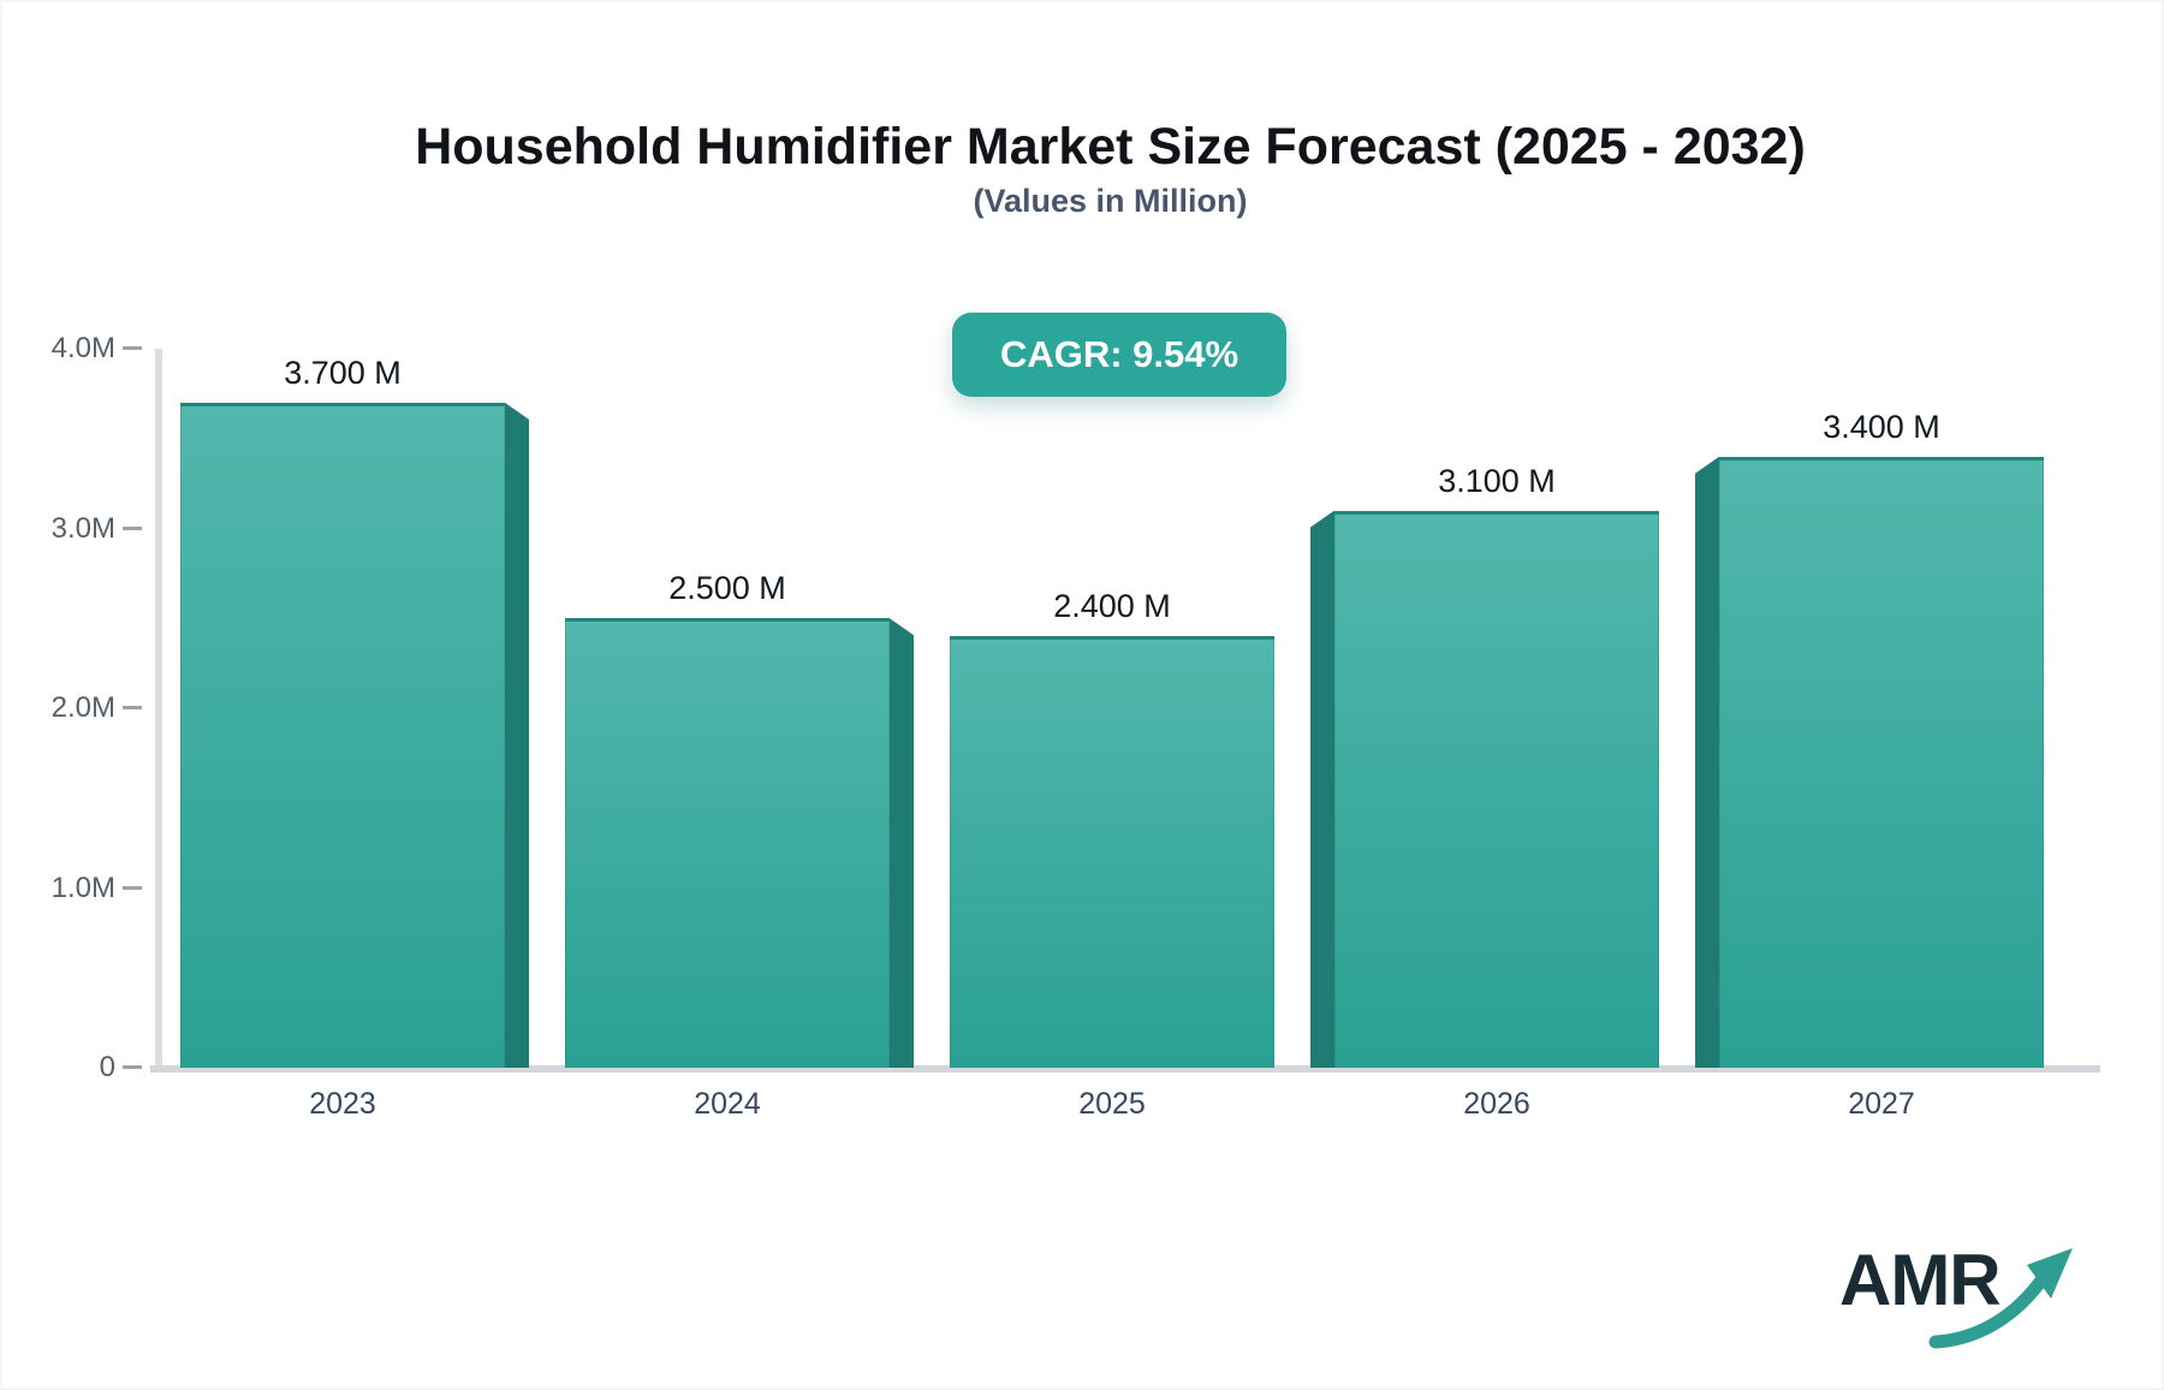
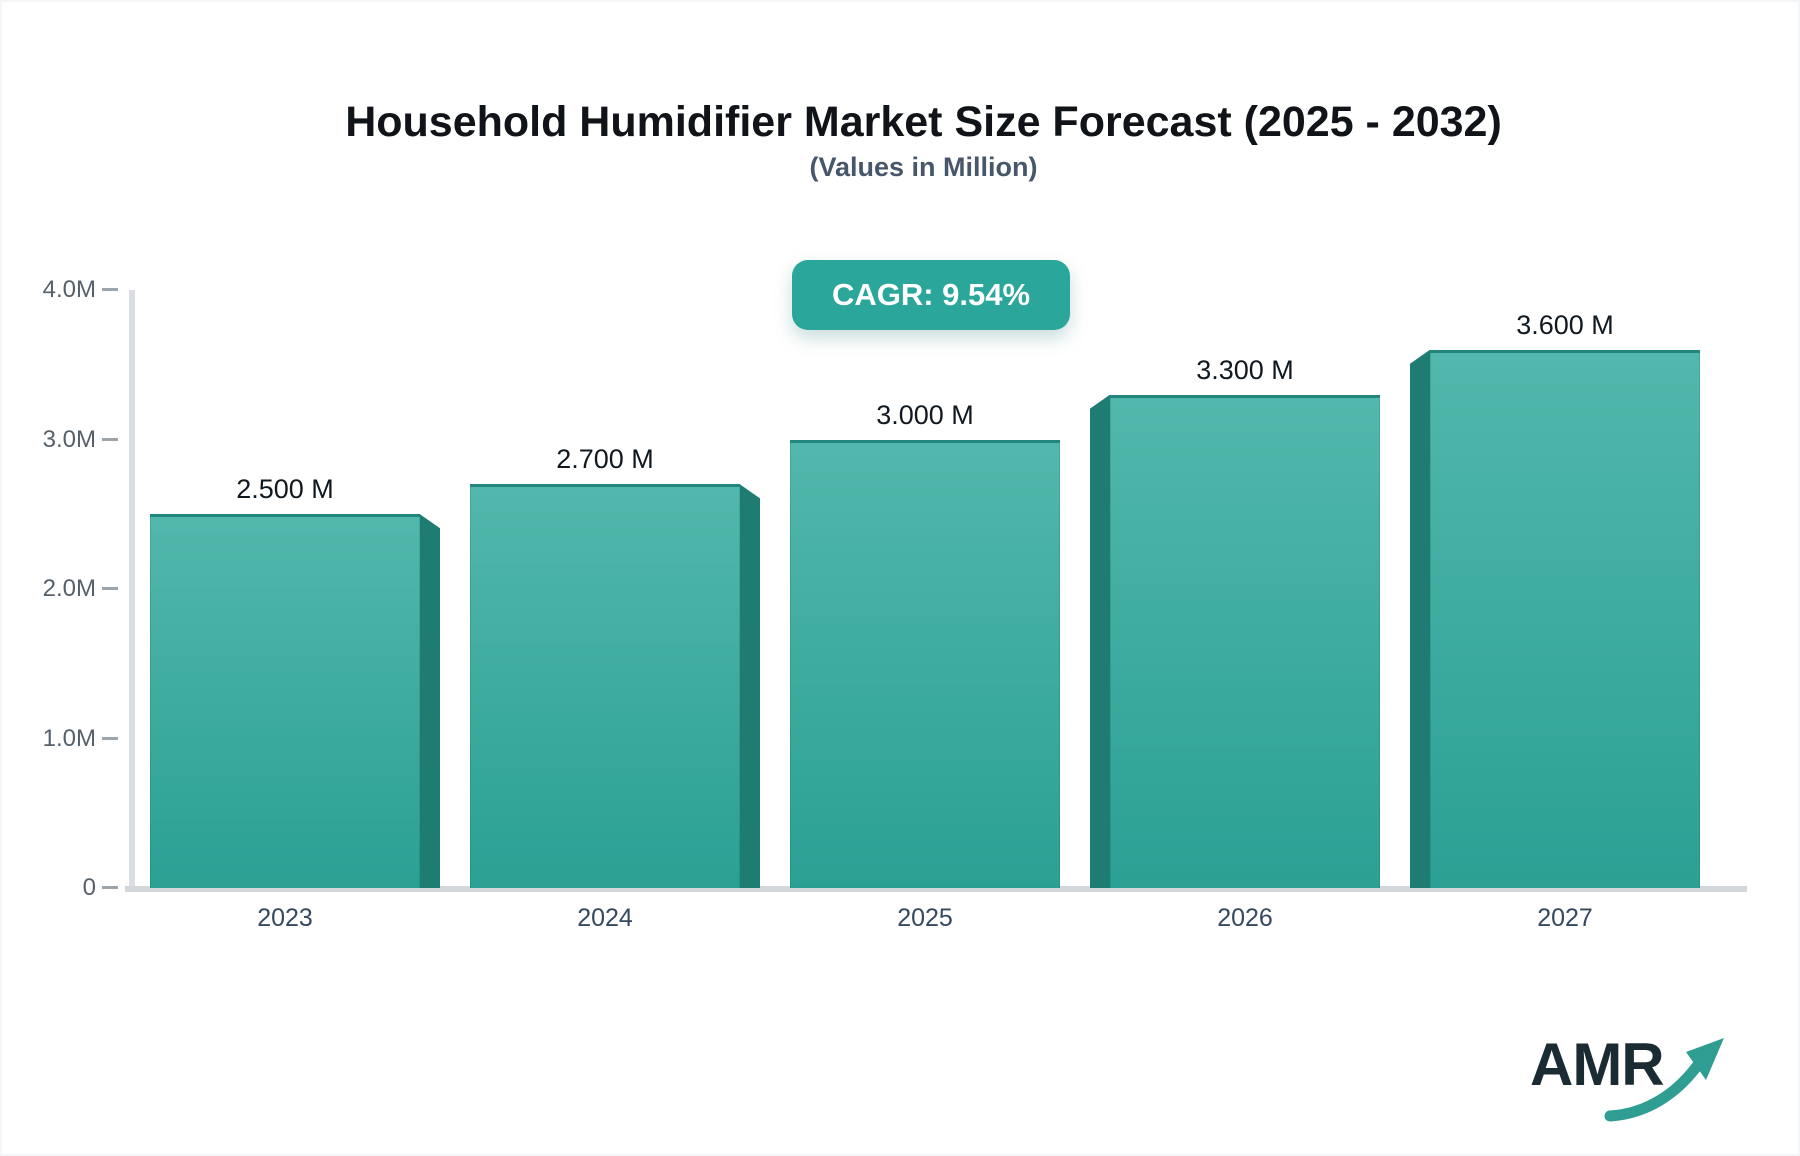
2023: 3.700 -> 2.500
2024: 2.500 -> 2.700
2025: 2.400 -> 3.000
2026: 3.100 -> 3.300
2027: 3.400 -> 3.600
